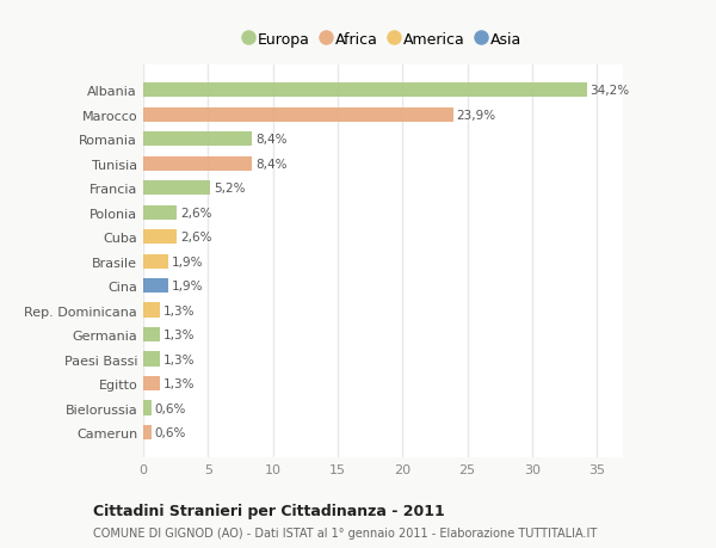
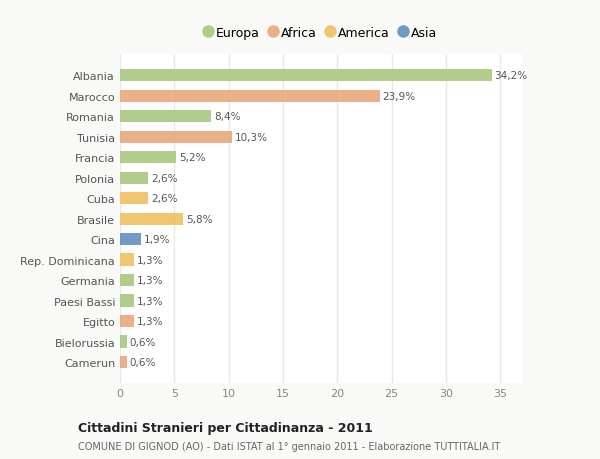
Tunisia: 8,4% -> 10,3%
Brasile: 1,9% -> 5,8%
